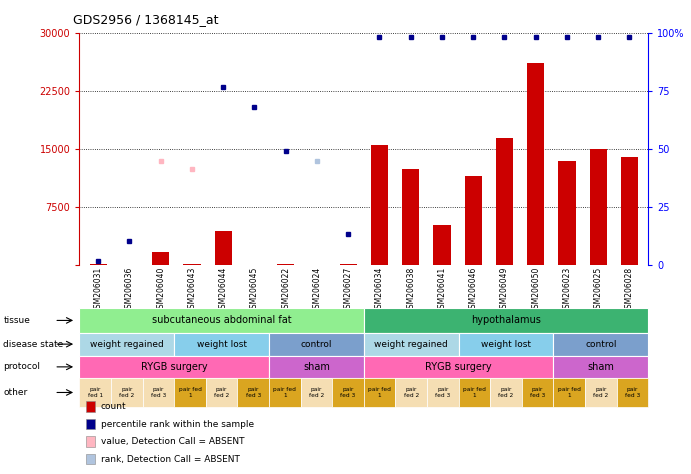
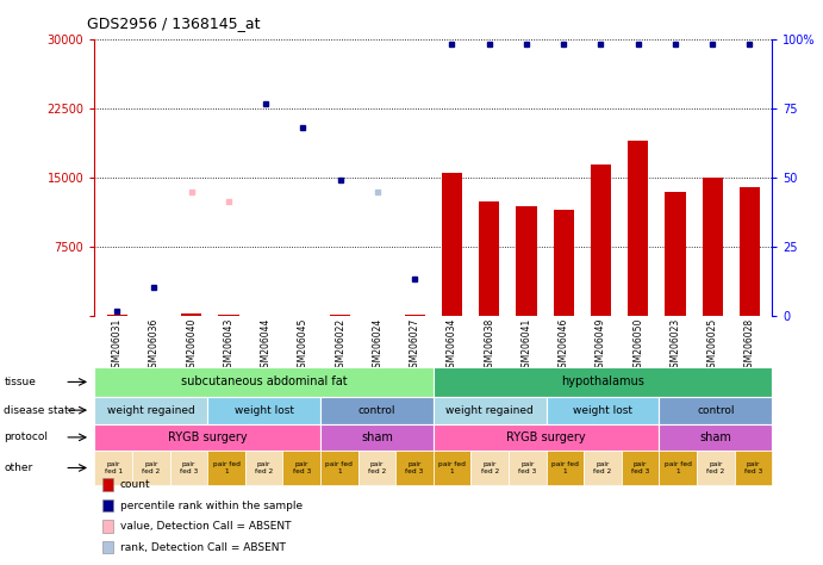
GSM206040: 1800 -> 300
GSM206044: 4400 -> 100
GSM206041: 5200 -> 12000
GSM206050: 26200 -> 19000
